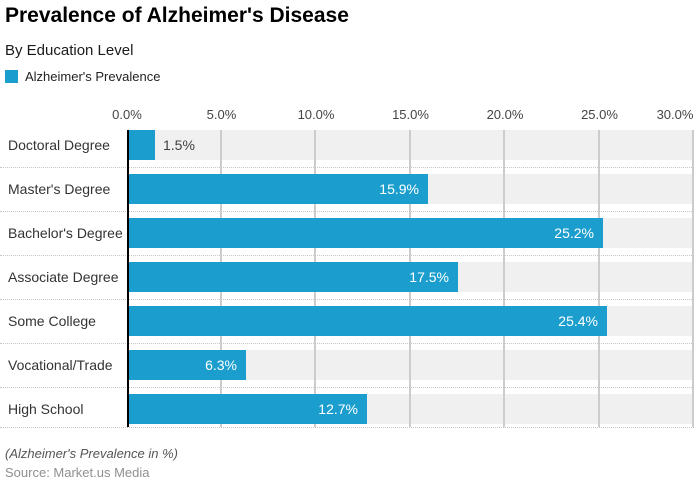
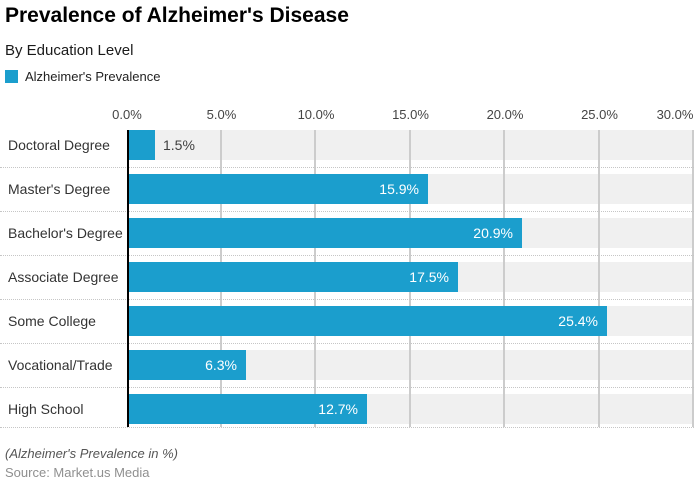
Bachelor's Degree: 25.2% -> 20.9%
